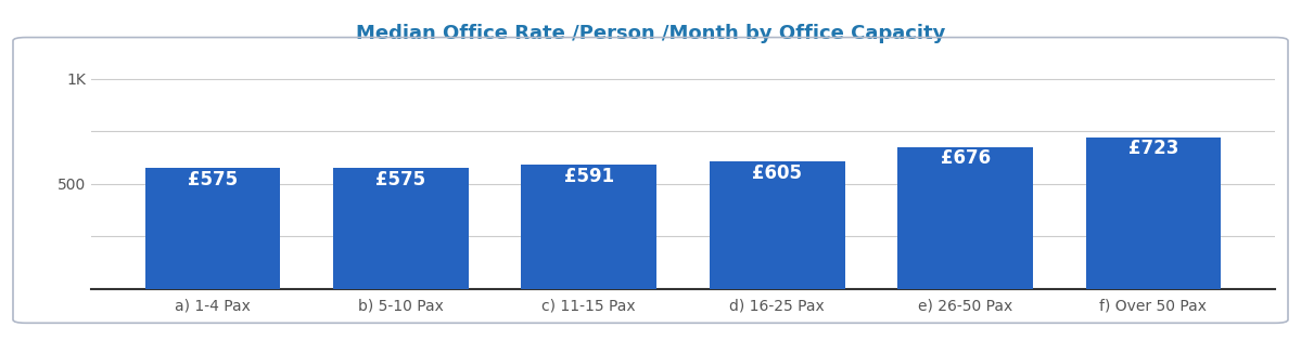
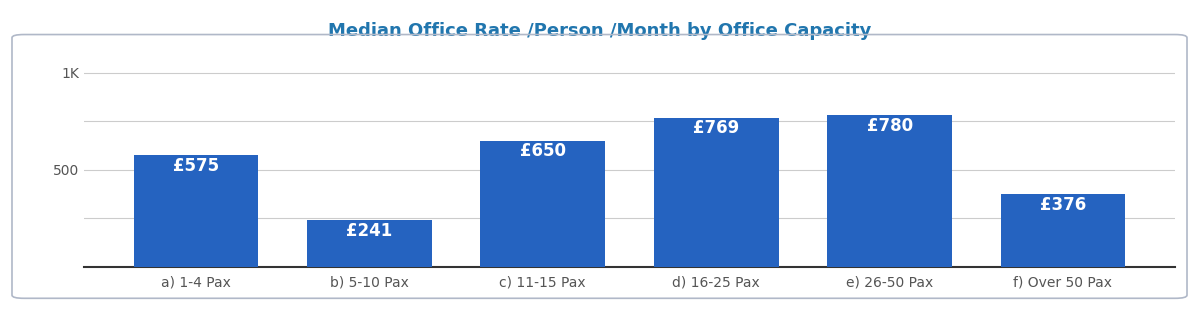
b) 5-10 Pax: £575 -> £241
c) 11-15 Pax: £591 -> £650
d) 16-25 Pax: £605 -> £769
e) 26-50 Pax: £676 -> £780
f) Over 50 Pax: £723 -> £376
